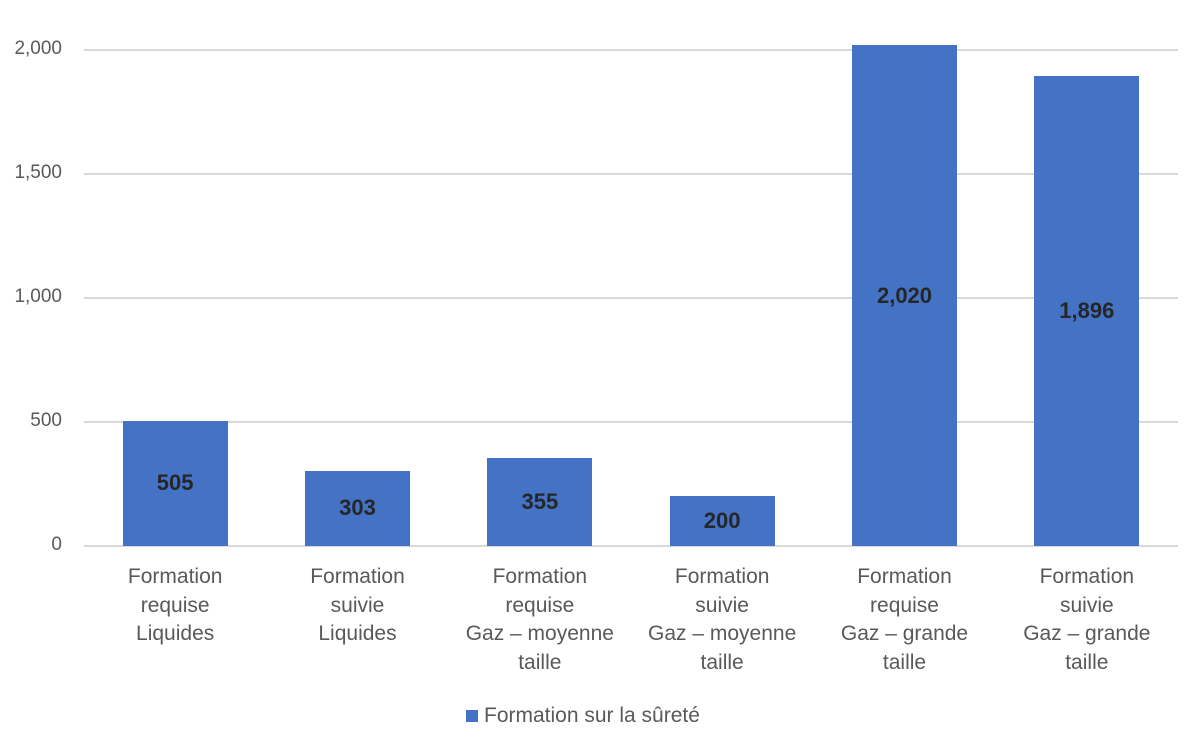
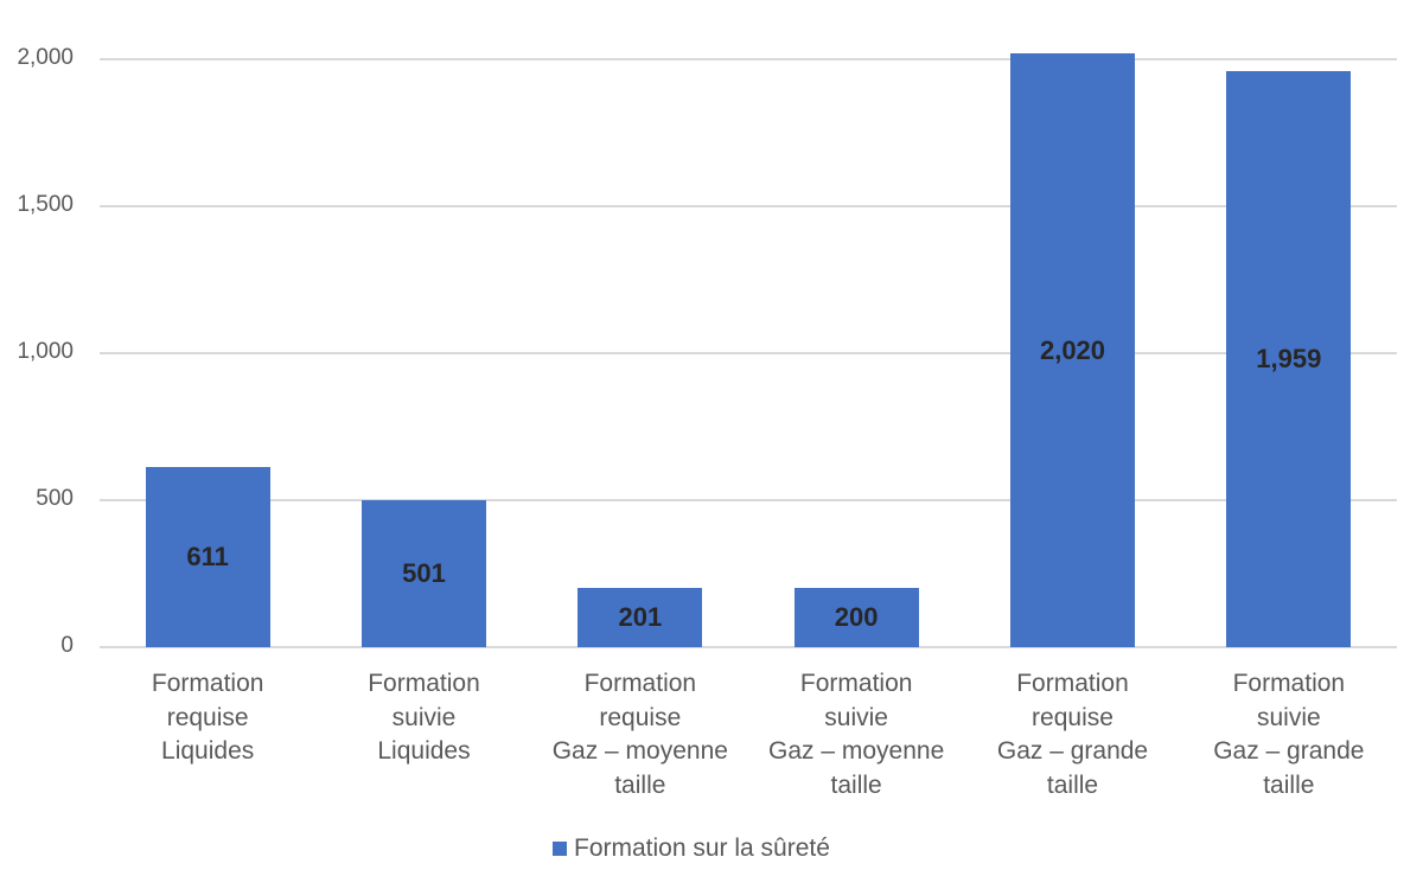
Formation requise Liquides: 505 -> 611
Formation suivie Liquides: 303 -> 501
Formation requise Gaz – moyenne taille: 355 -> 201
Formation suivie Gaz – grande taille: 1,896 -> 1,959
